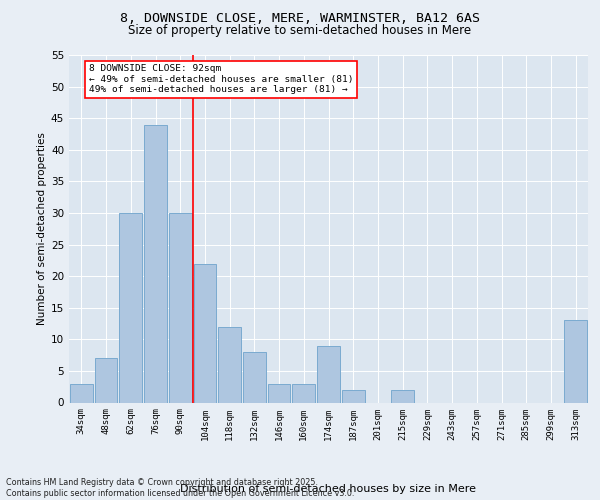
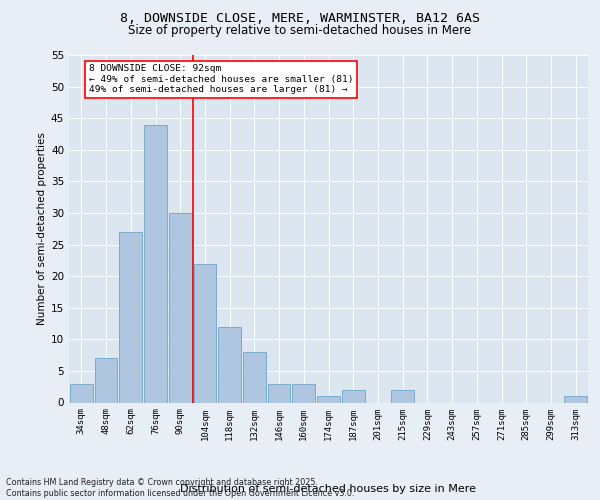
62sqm: 30 -> 27
174sqm: 9 -> 1
313sqm: 13 -> 1
